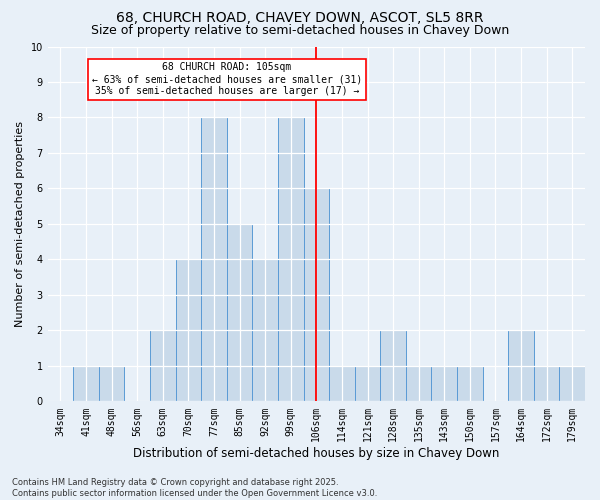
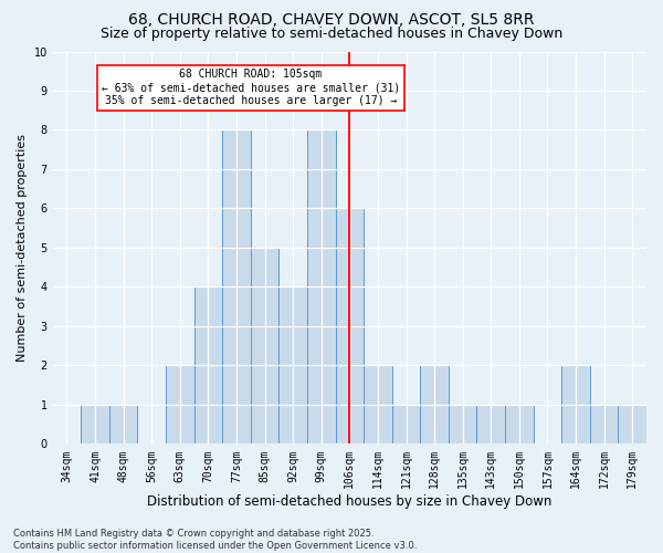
114sqm: 1 -> 2
